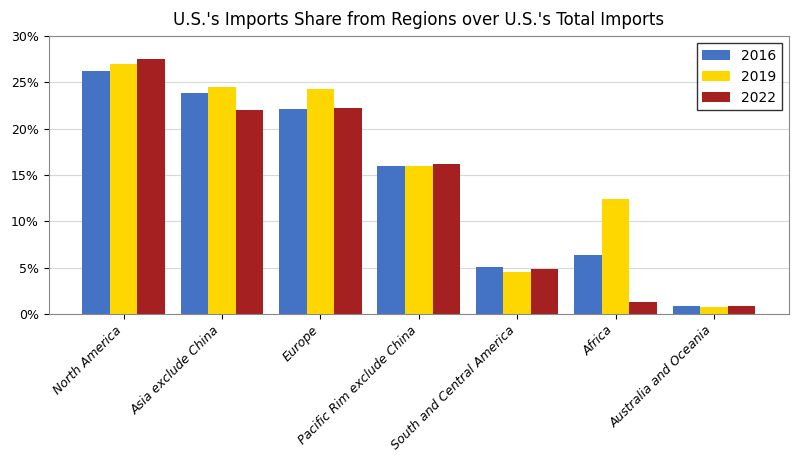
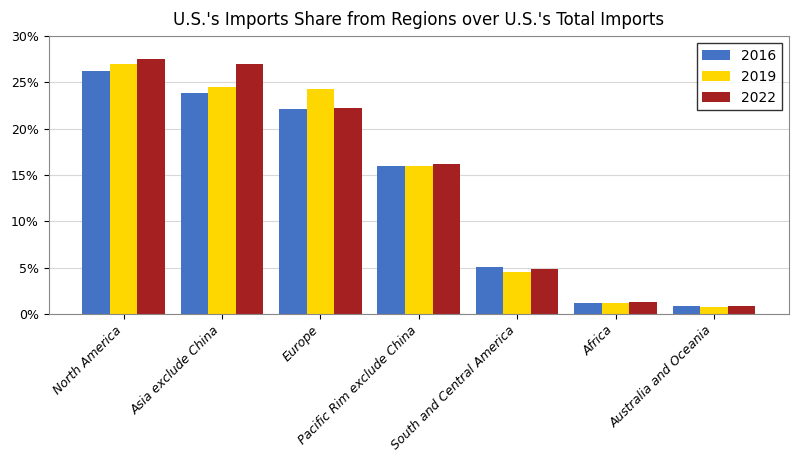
2022/Asia exclude China: 22.0% -> 27.0%
2016/Africa: 6.4% -> 1.2%
2019/Africa: 12.4% -> 1.2%
